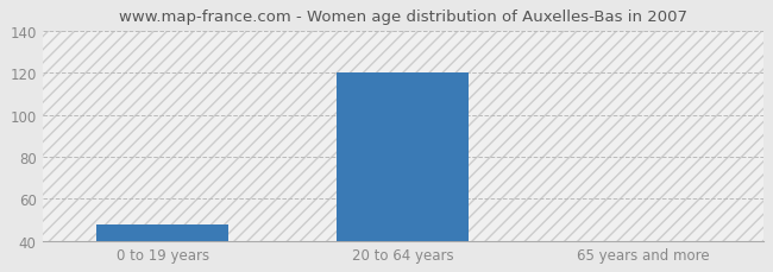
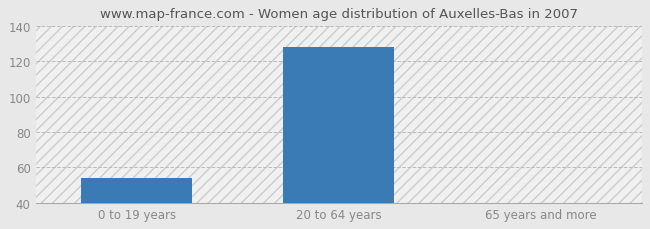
0 to 19 years: 48 -> 54
20 to 64 years: 120 -> 128
